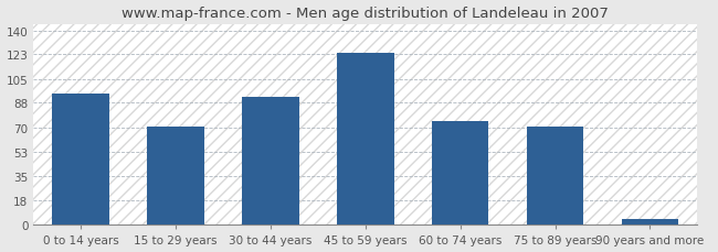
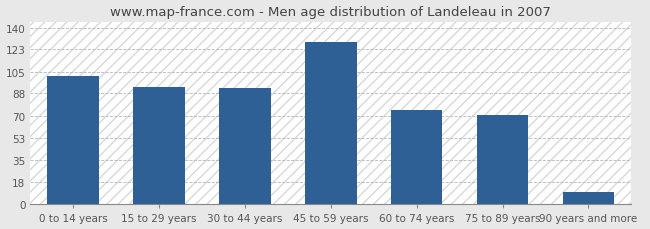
0 to 14 years: 95 -> 102
15 to 29 years: 71 -> 93
45 to 59 years: 124 -> 129
90 years and more: 4 -> 10
